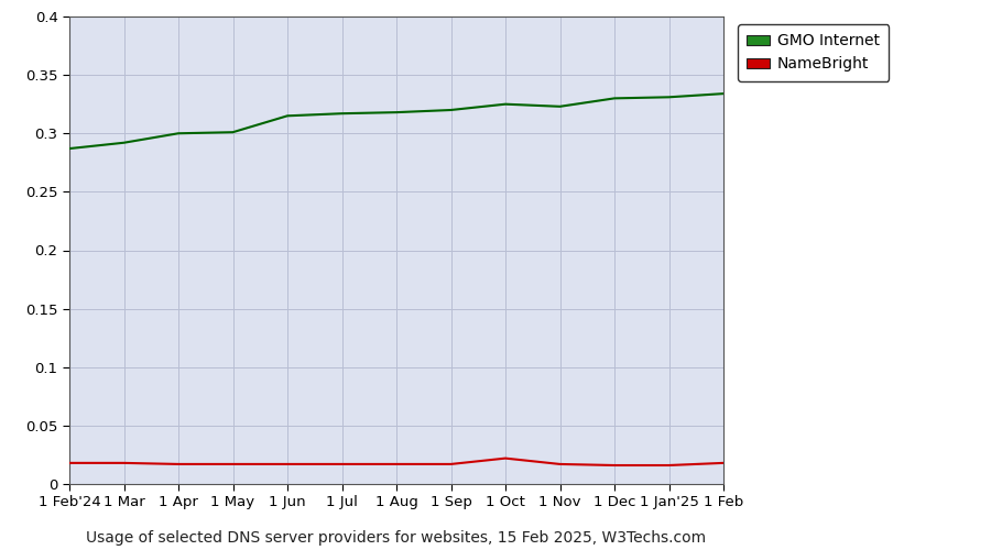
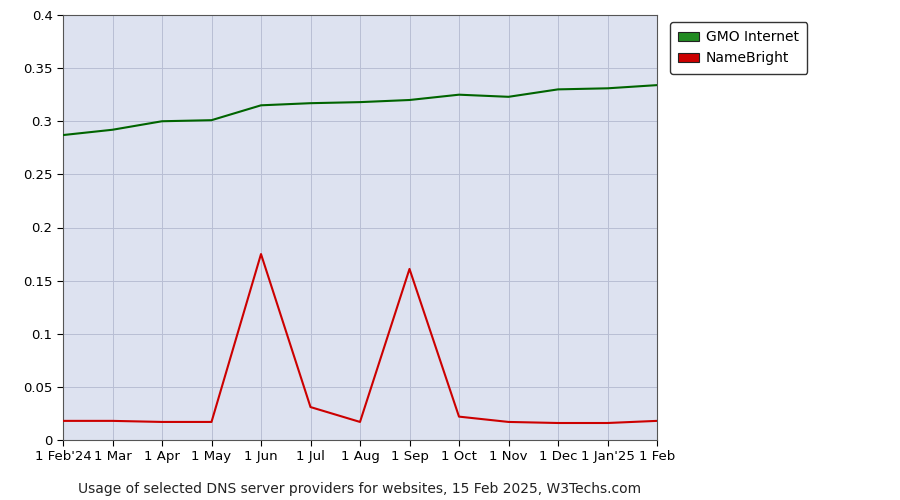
NameBright/1 Jun: 0.017 -> 0.175
NameBright/1 Jul: 0.017 -> 0.031
NameBright/1 Sep: 0.017 -> 0.161
